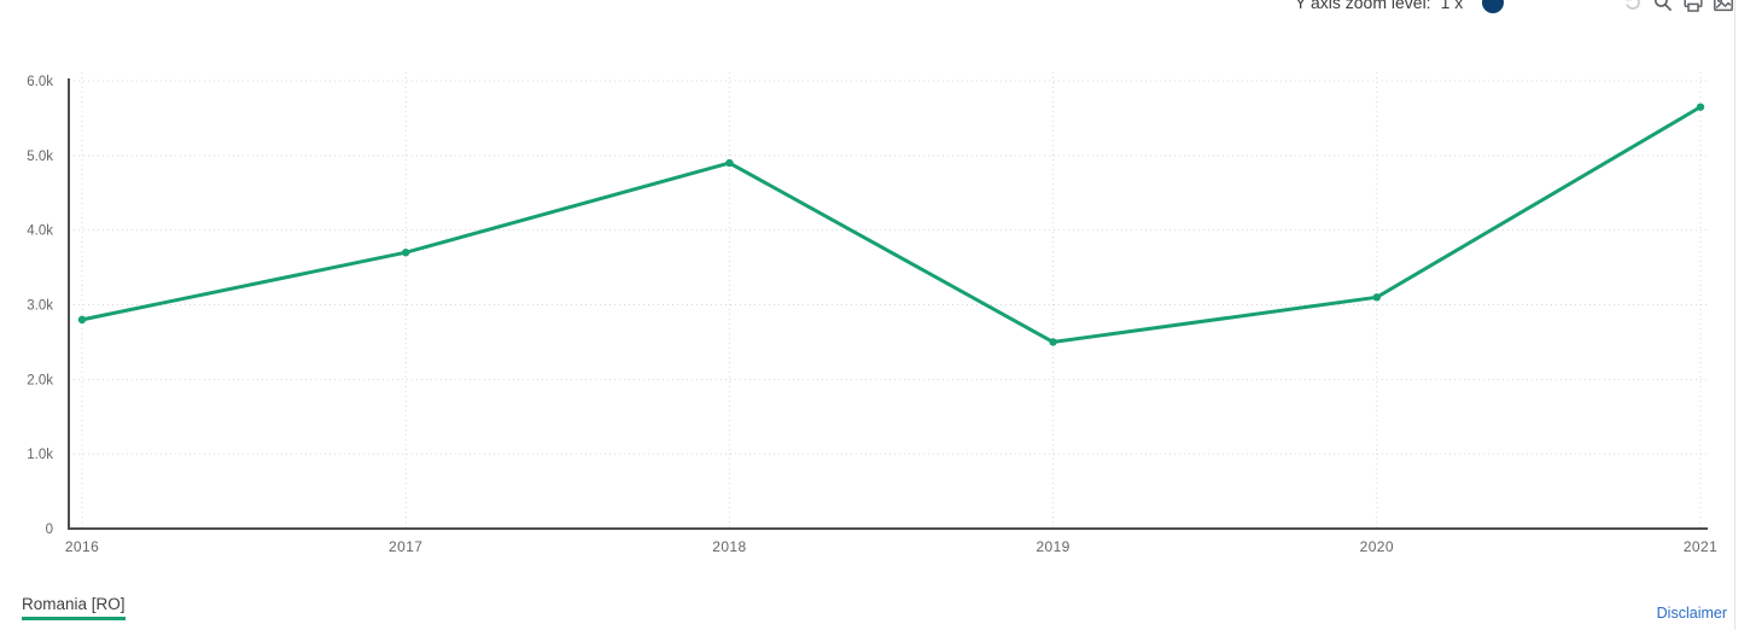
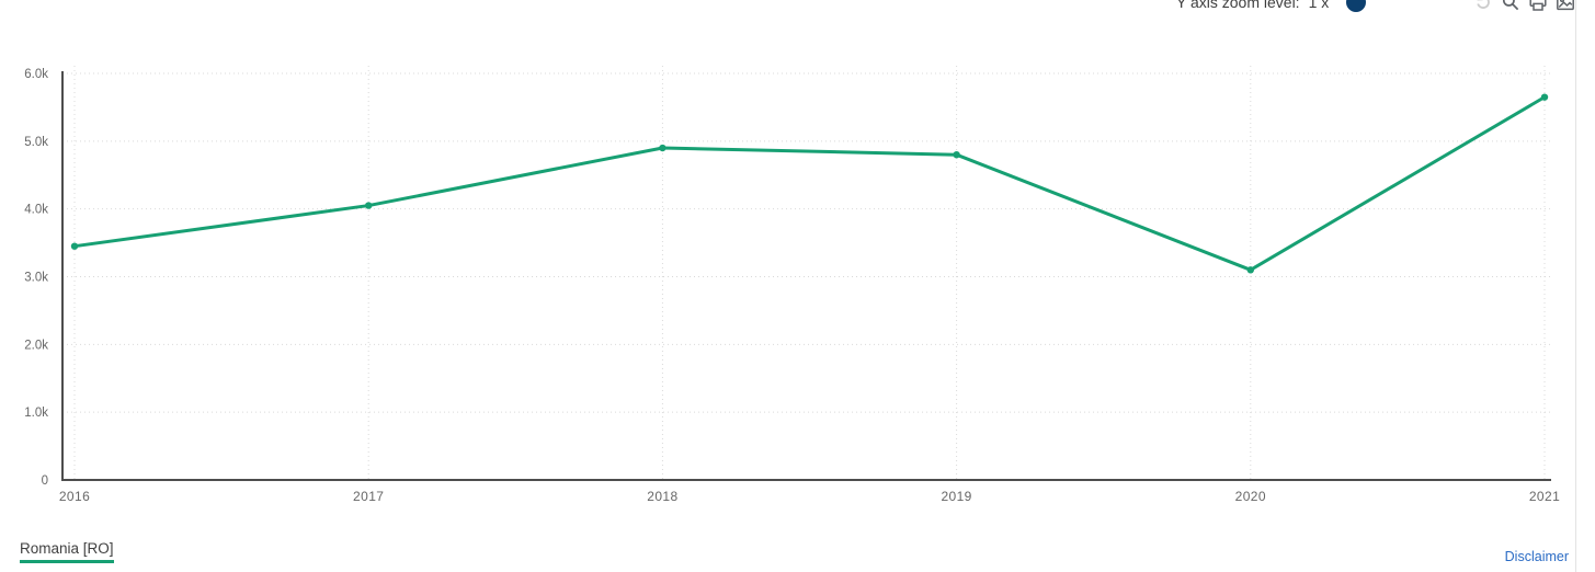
2016: 2.8k -> 3.4k
2017: 3.7k -> 4.0k
2019: 2.5k -> 4.8k
